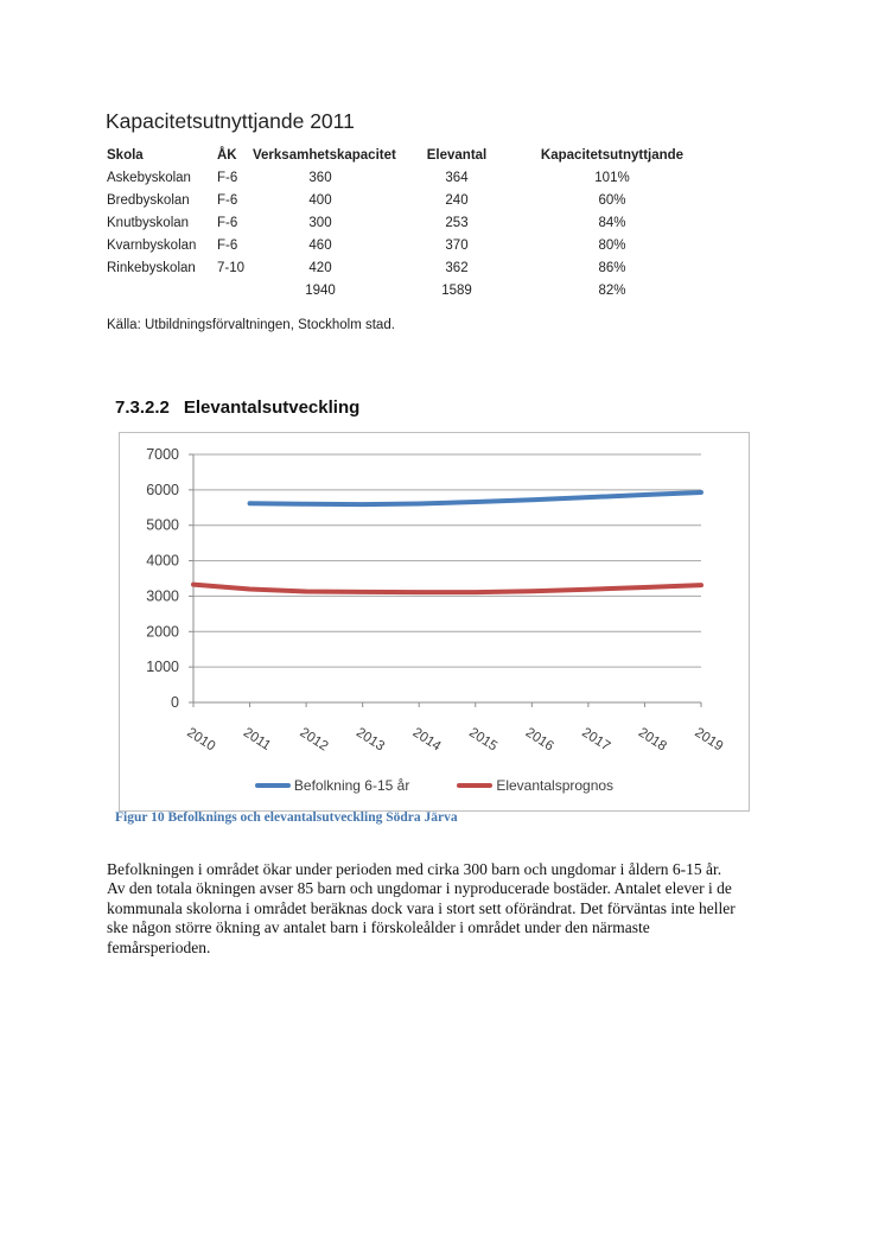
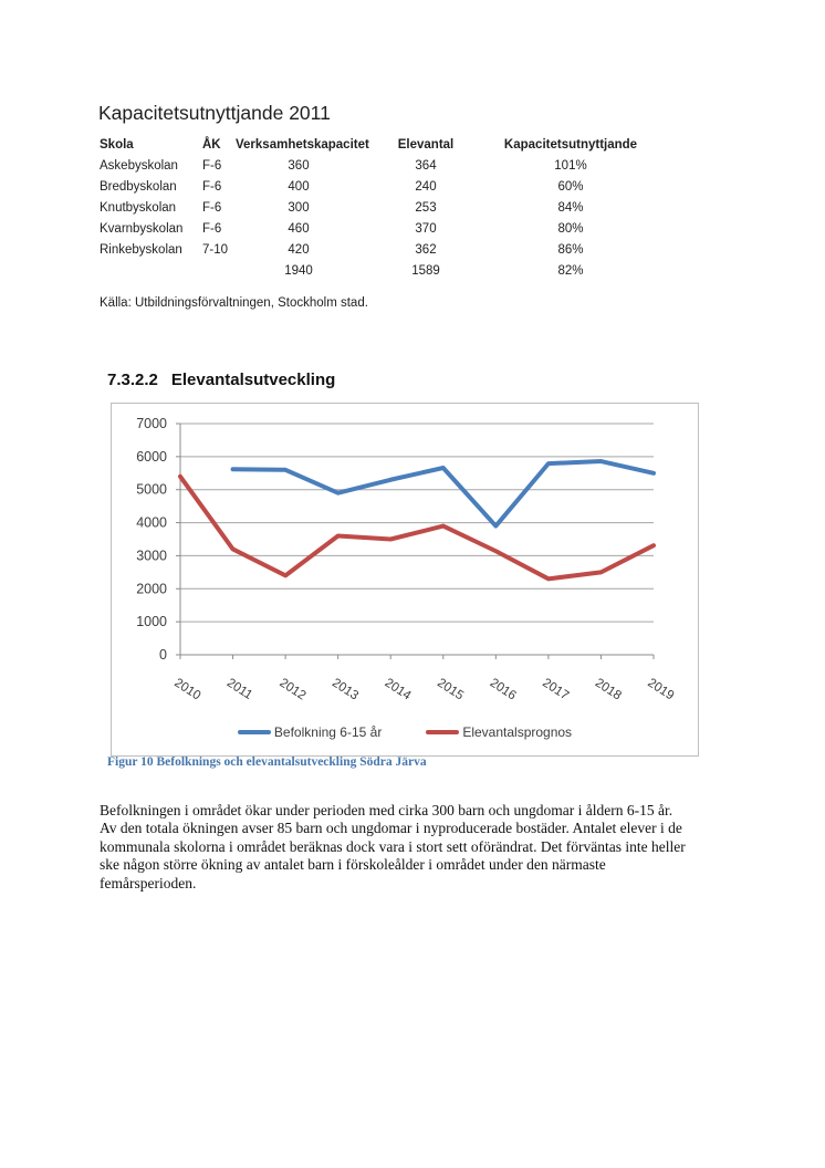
Elevantalsprognos/2010: 3300 -> 5400
Elevantalsprognos/2012: 3100 -> 2400
Befolkning 6-15 år/2013: 5600 -> 4900
Elevantalsprognos/2013: 3100 -> 3600
Befolkning 6-15 år/2014: 5600 -> 5300
Elevantalsprognos/2014: 3100 -> 3500
Elevantalsprognos/2015: 3100 -> 3900
Befolkning 6-15 år/2016: 5700 -> 3900
Elevantalsprognos/2017: 3200 -> 2300
Elevantalsprognos/2018: 3200 -> 2500
Befolkning 6-15 år/2019: 5900 -> 5500
